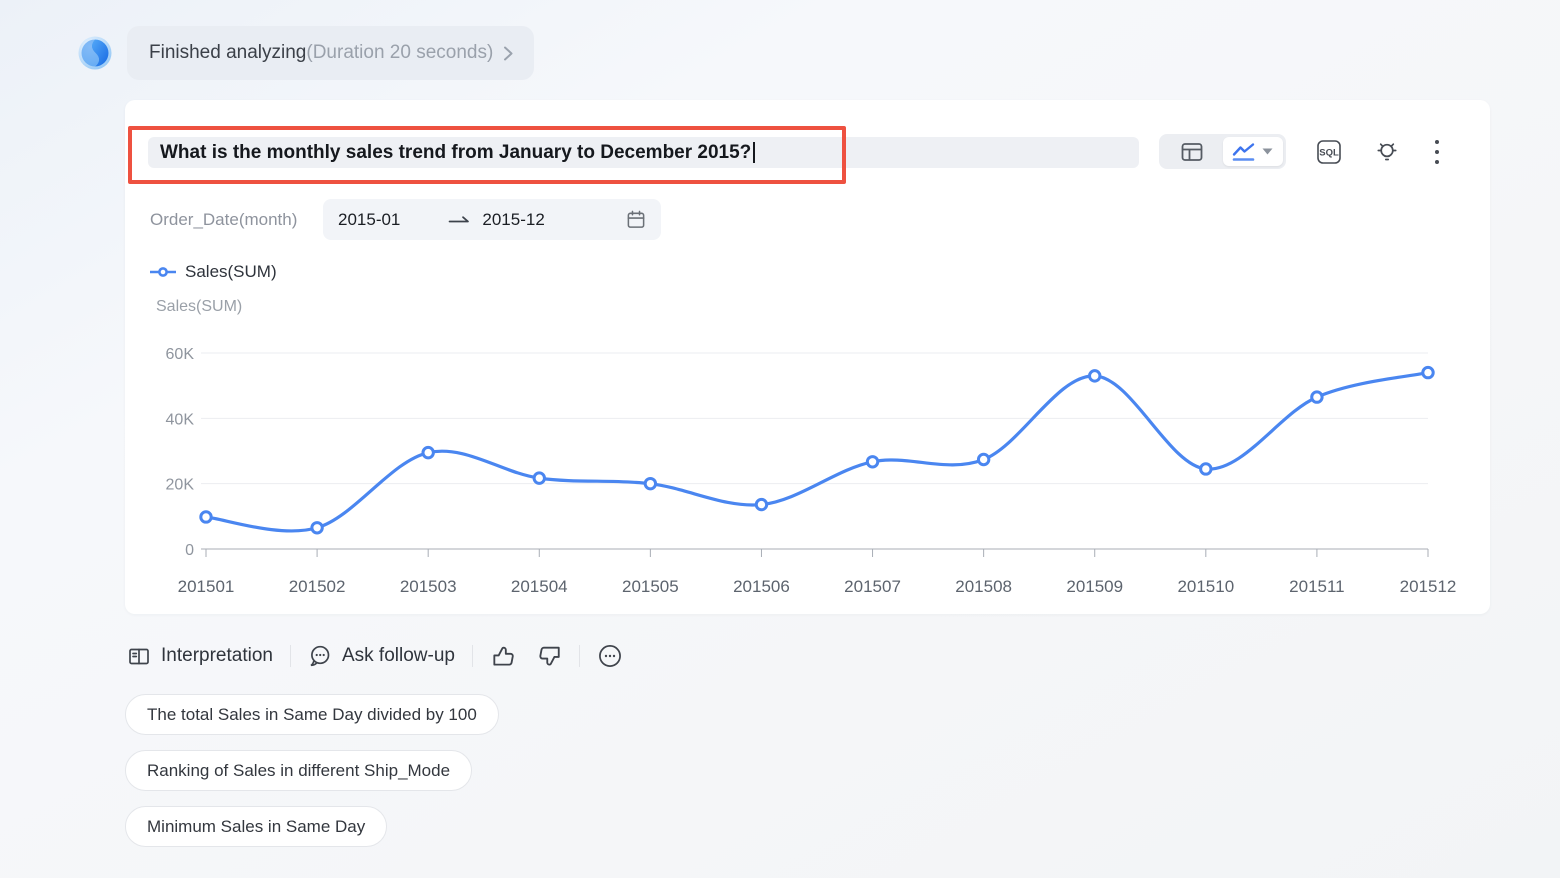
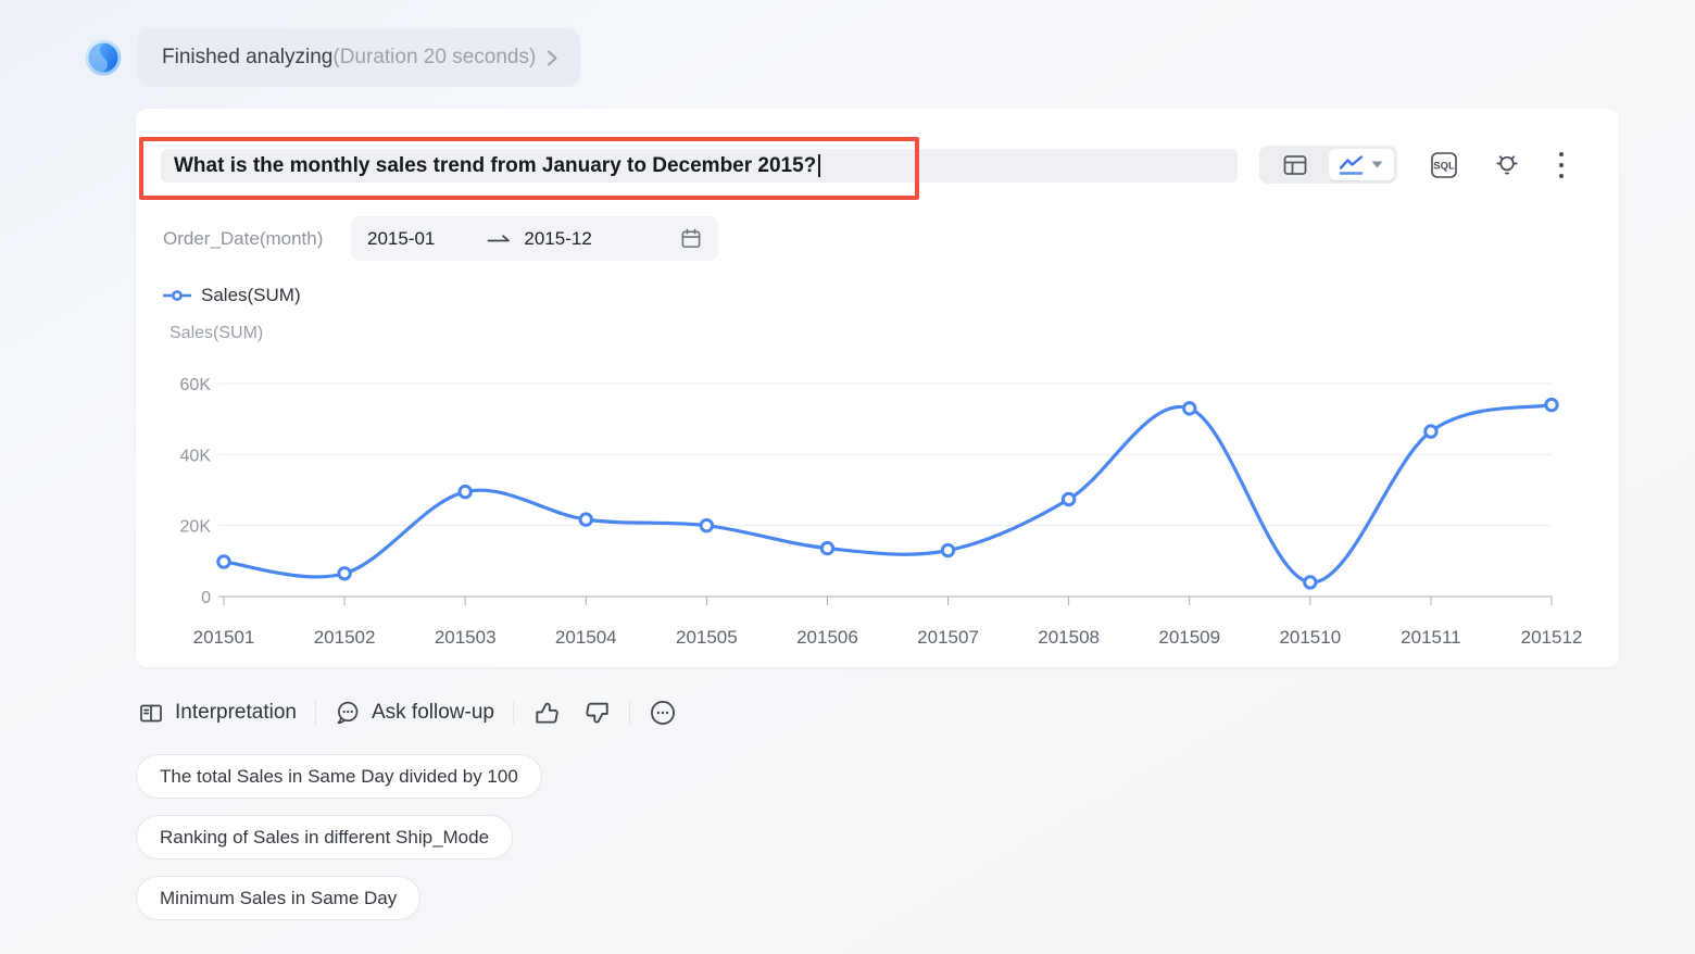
201507: 27K -> 13K
201510: 24K -> 4K
